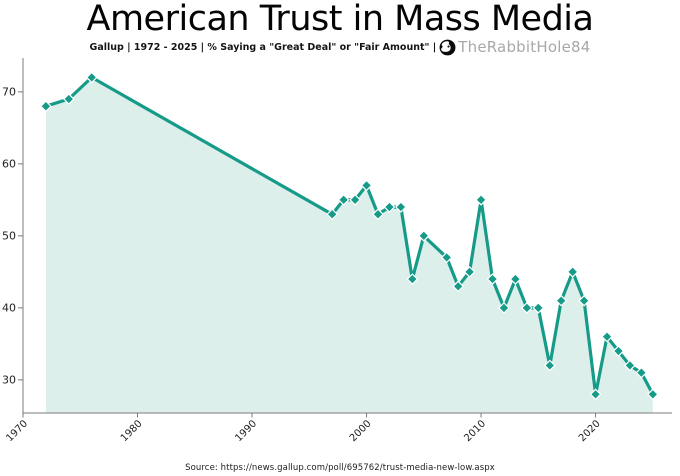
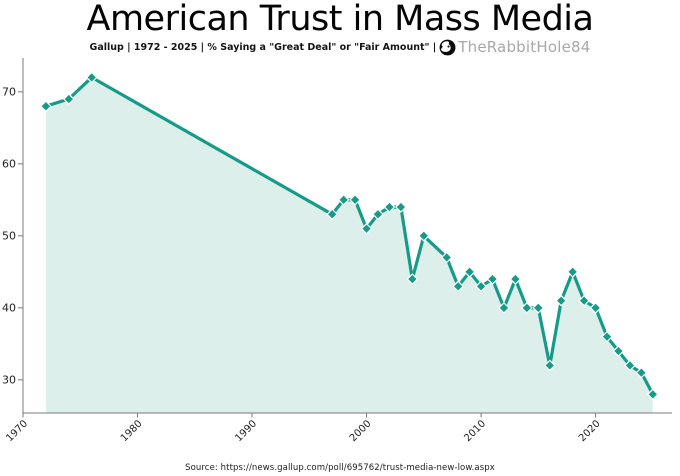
2000: 57 -> 51
2010: 55 -> 43
2020: 28 -> 40
